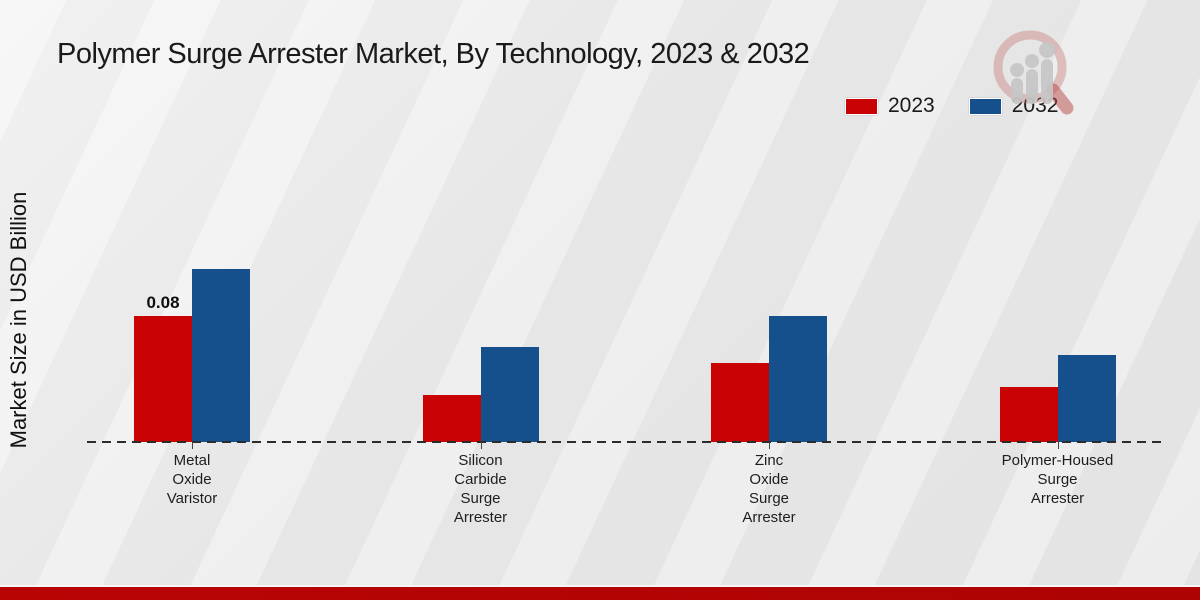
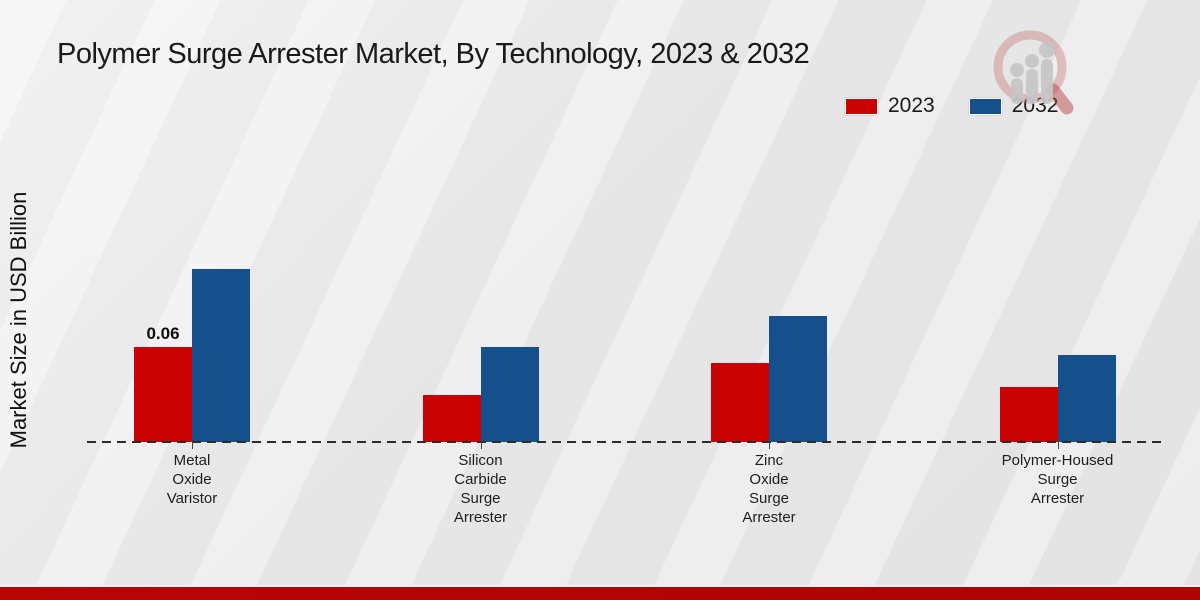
2023/Metal Oxide Varistor: 0.08 -> 0.06
